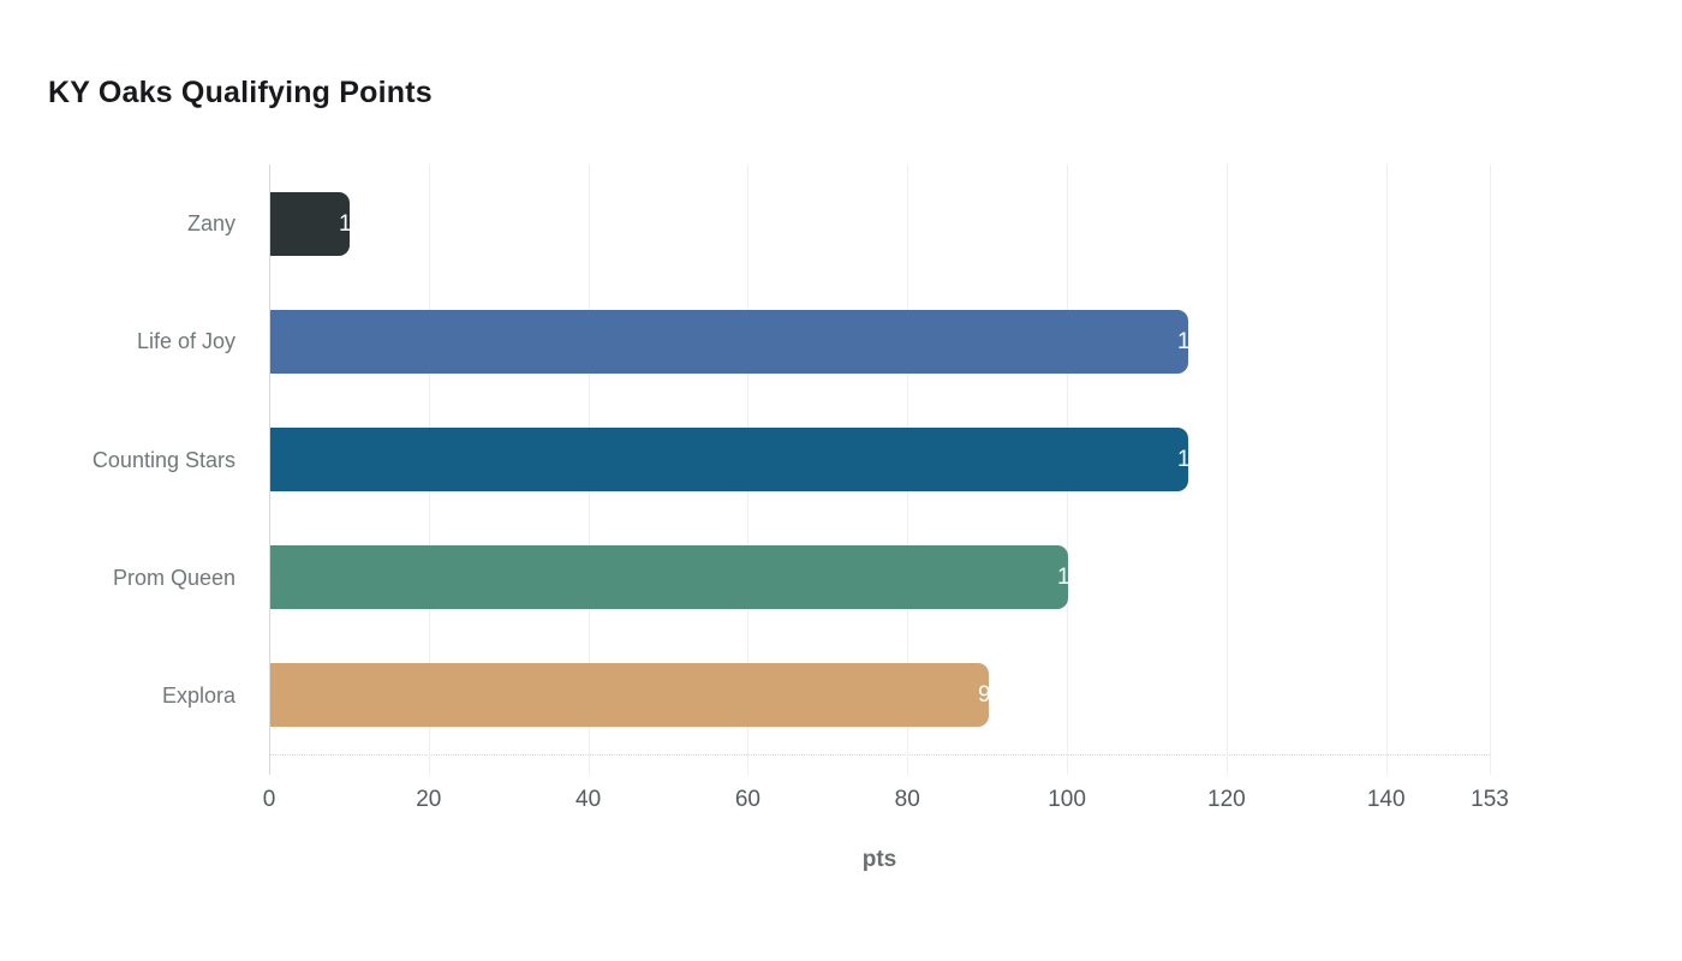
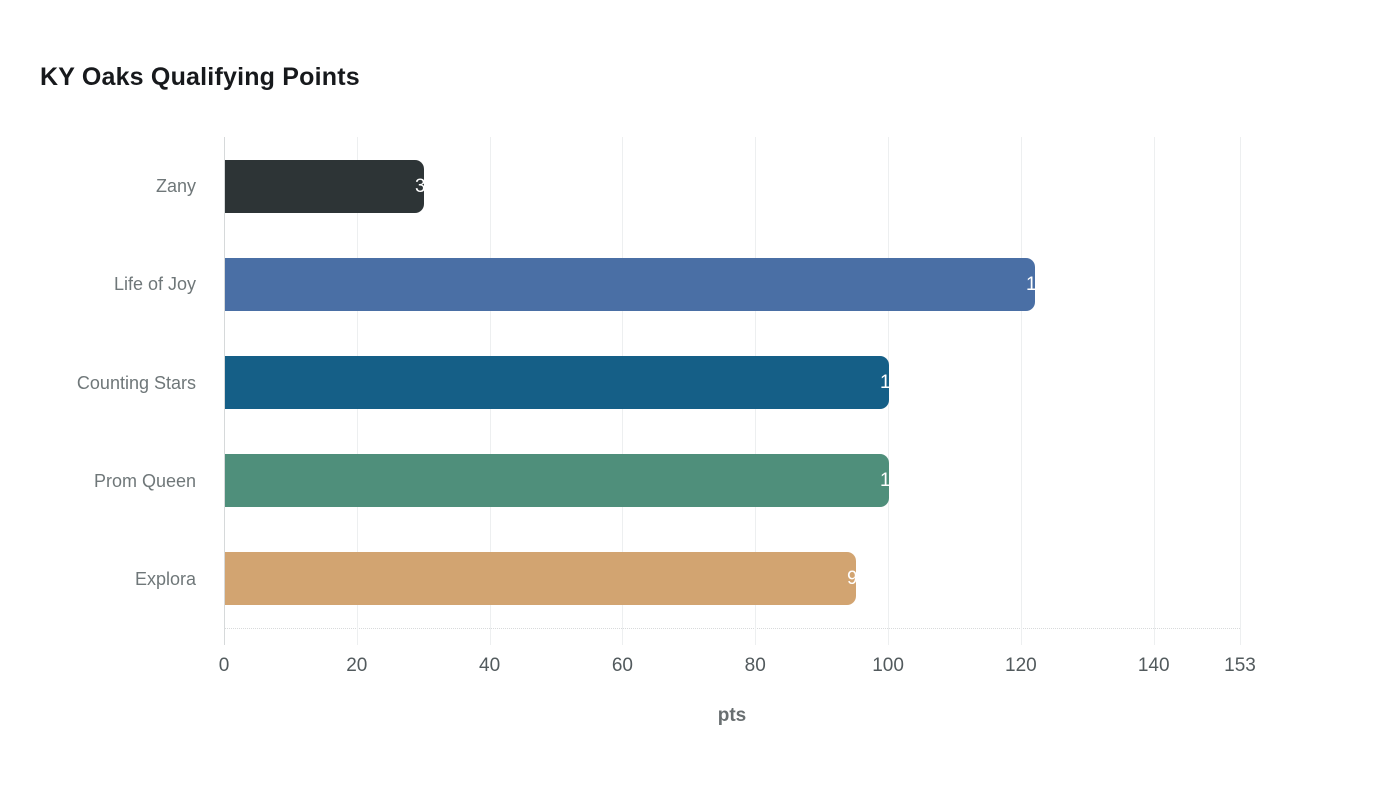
Zany: 10 -> 30
Life of Joy: 115 -> 122
Counting Stars: 115 -> 100
Explora: 90 -> 95
